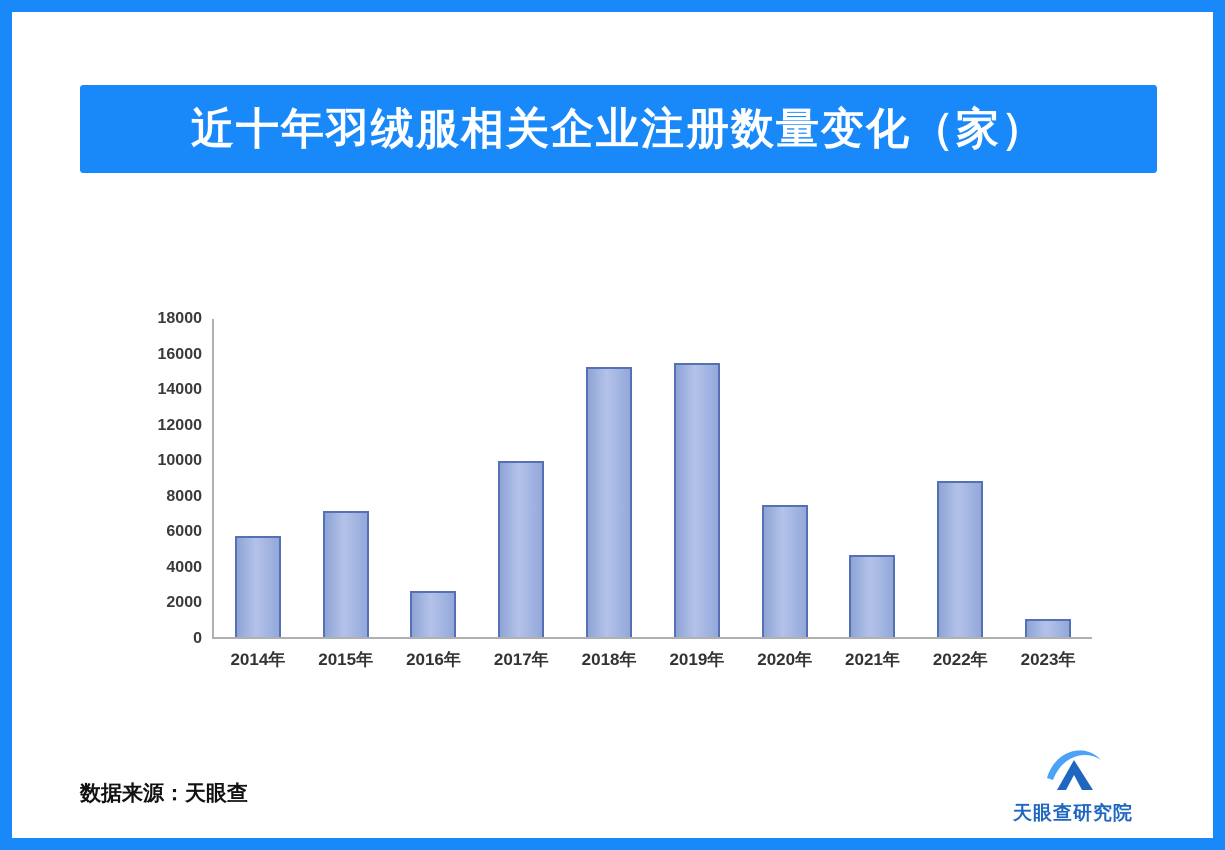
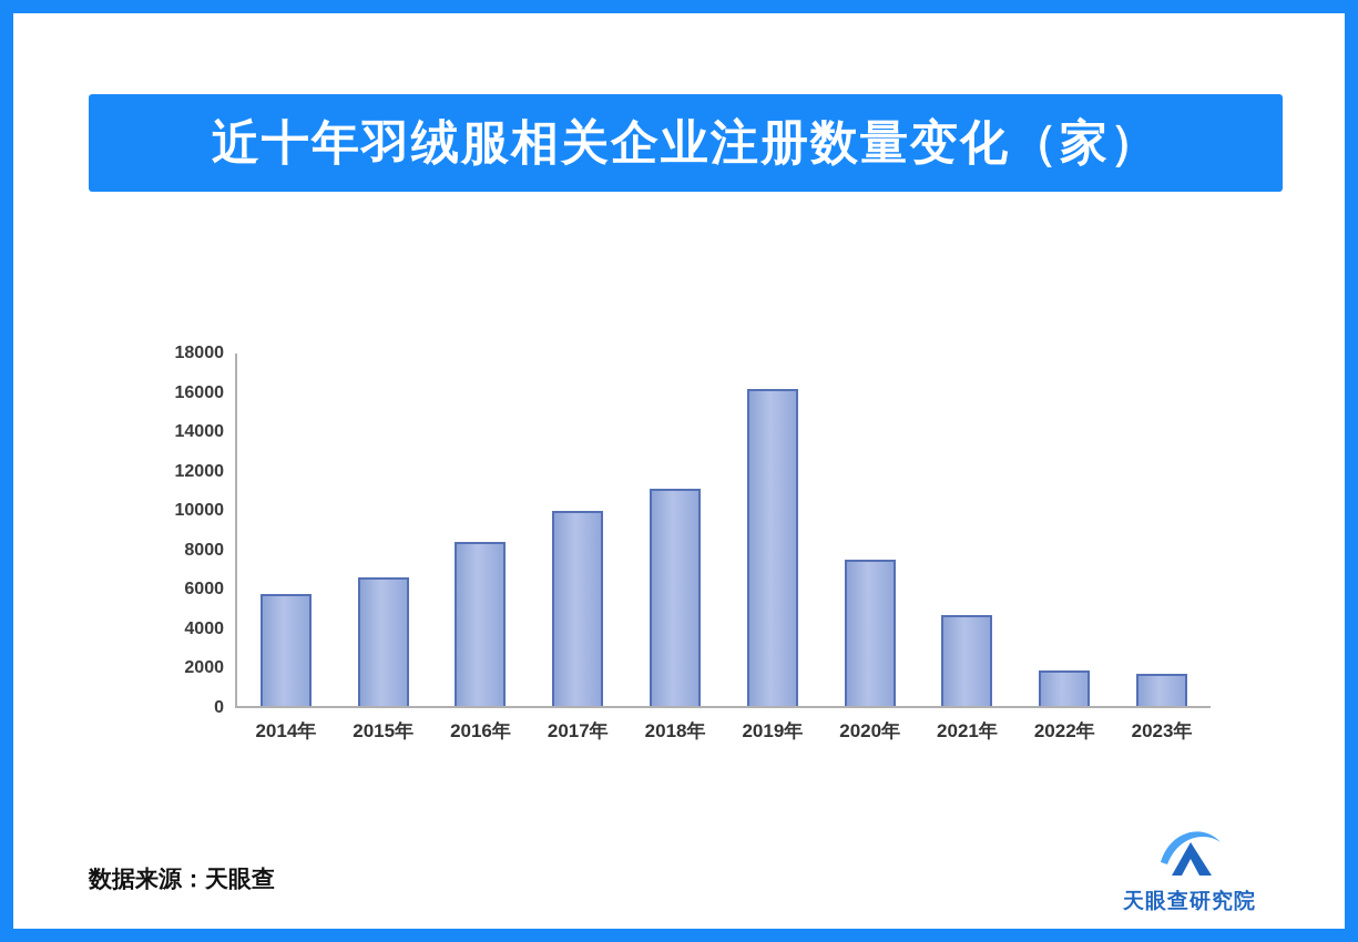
2015年: 7100 -> 6500
2016年: 2600 -> 8300
2018年: 15200 -> 11000
2019年: 15400 -> 16100
2022年: 8800 -> 1800
2023年: 1000 -> 1600
